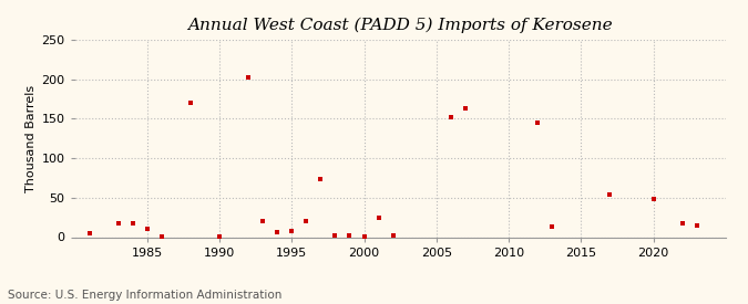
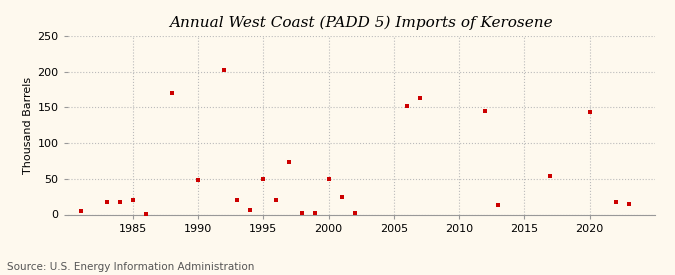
1985: 11 -> 20
1990: 1 -> 48
1995: 8 -> 50
2000: 1 -> 50
2020: 48 -> 144
